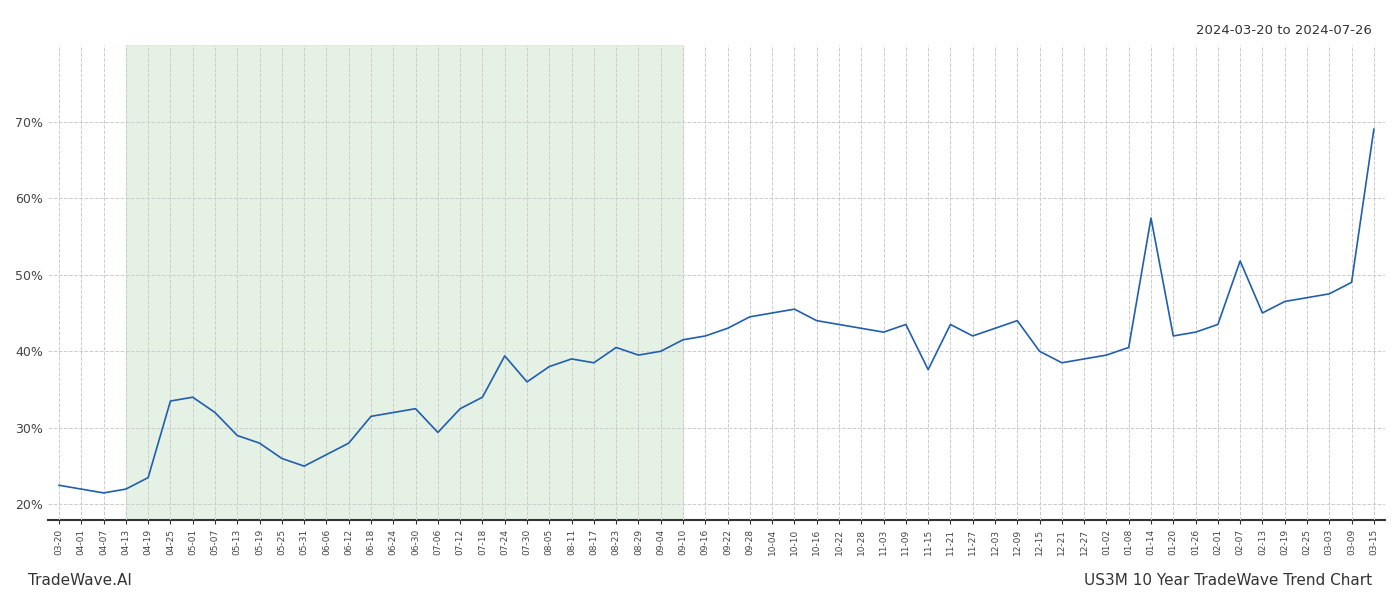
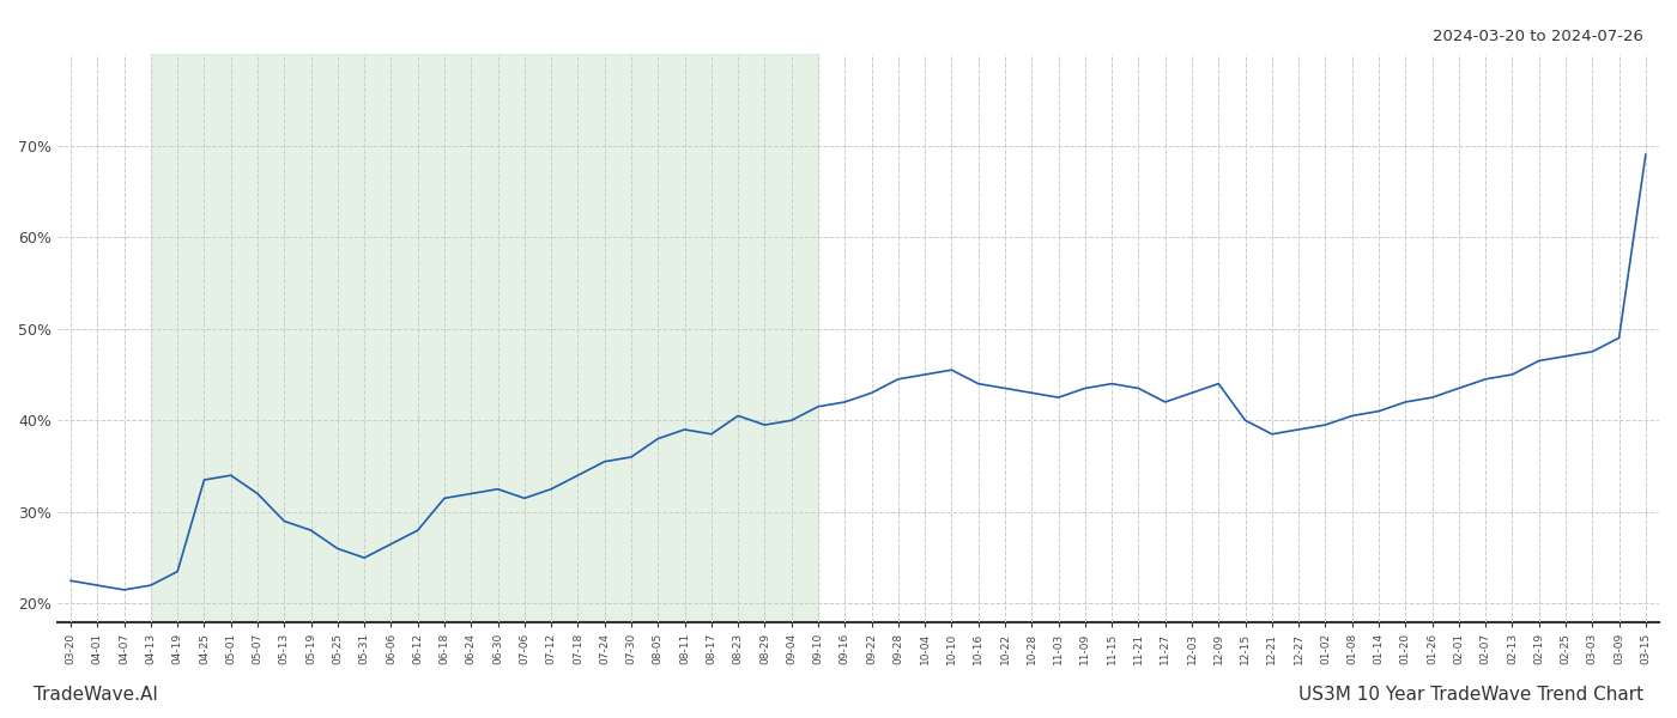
07-06: 29.4% -> 31.5%
07-24: 39.4% -> 35.5%
11-15: 37.6% -> 44.0%
01-14: 57.4% -> 41.0%
02-07: 51.8% -> 44.5%
